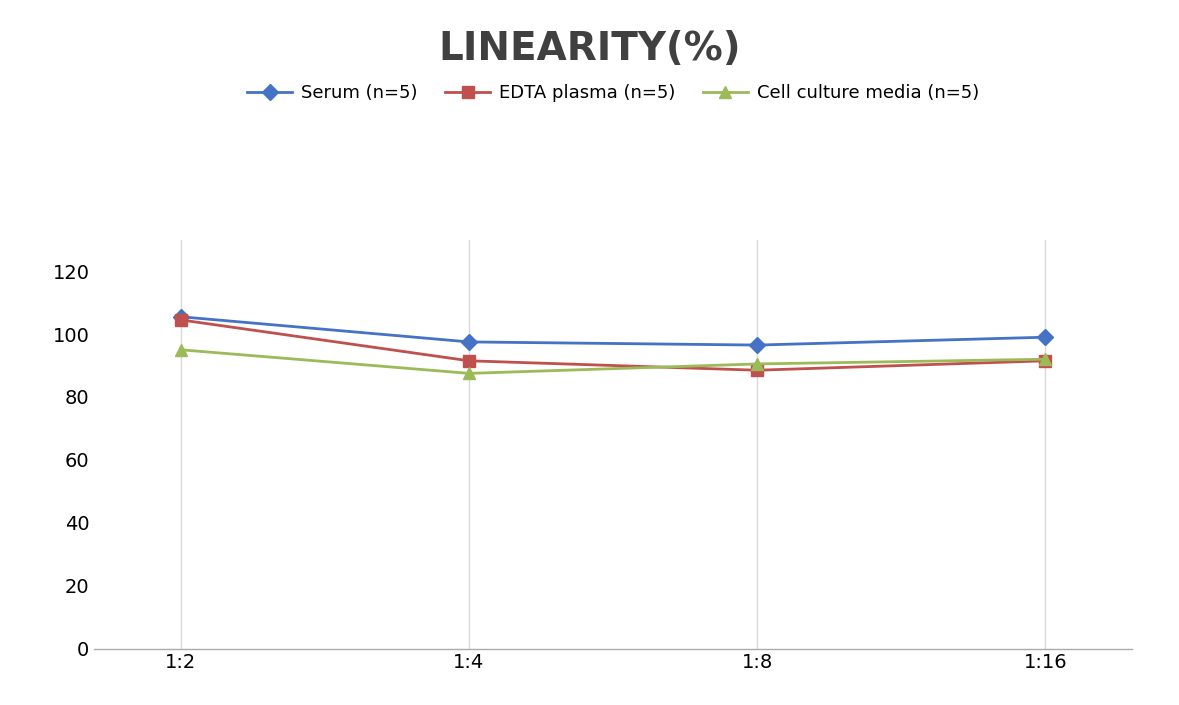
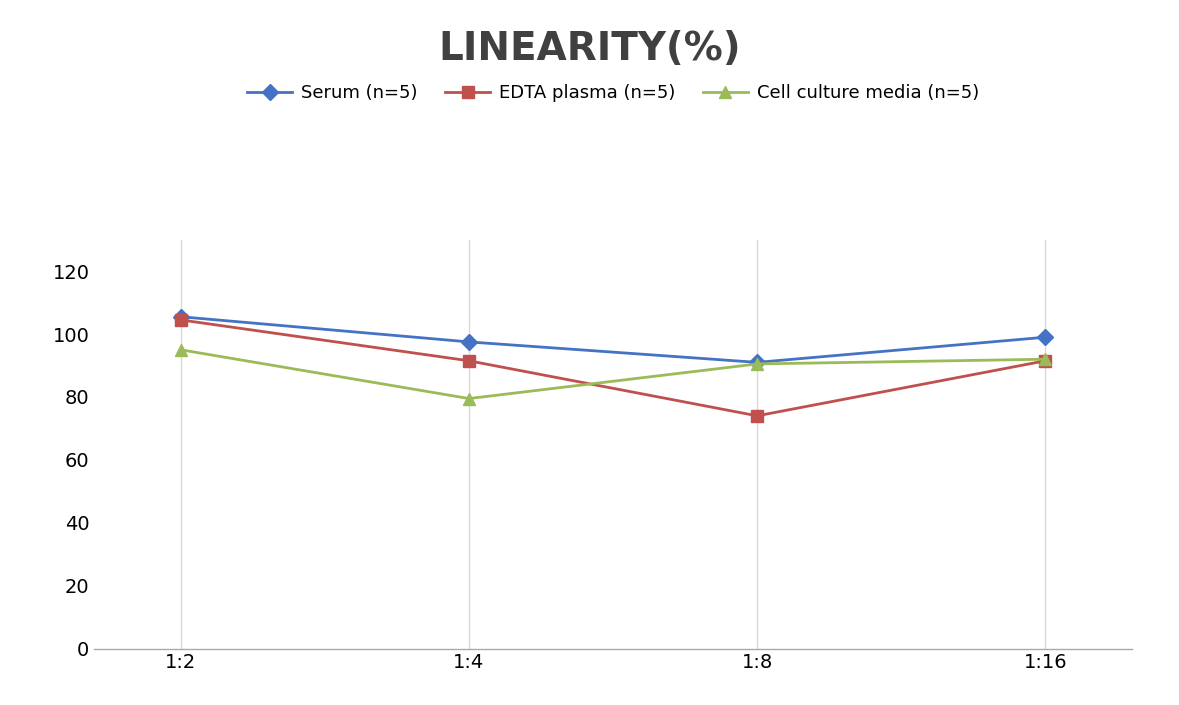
Cell culture media (n=5)/1:4: 87.5 -> 79.5
Serum (n=5)/1:8: 96.5 -> 91.0
EDTA plasma (n=5)/1:8: 88.5 -> 74.0
